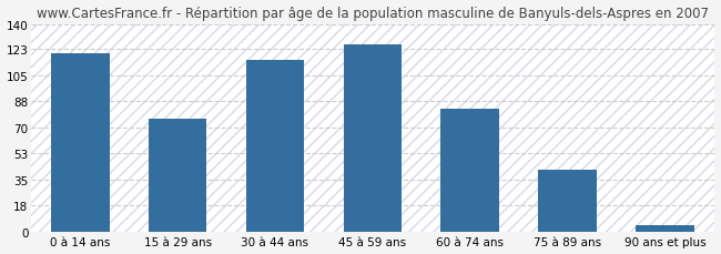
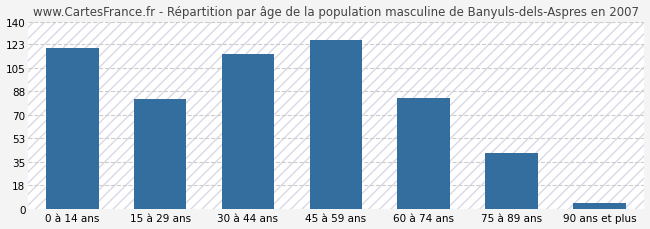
15 à 29 ans: 76 -> 82
